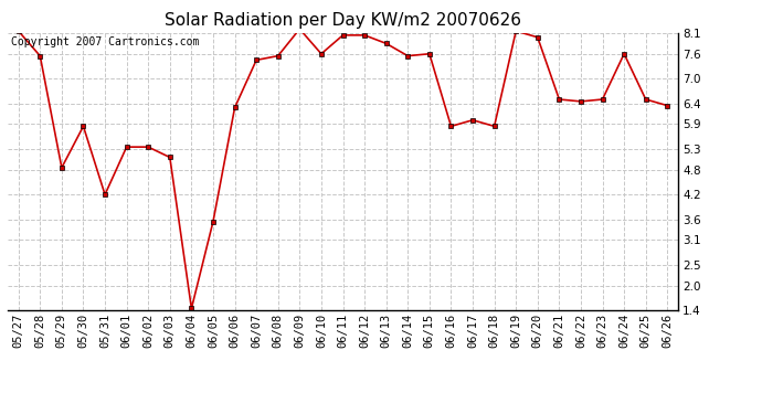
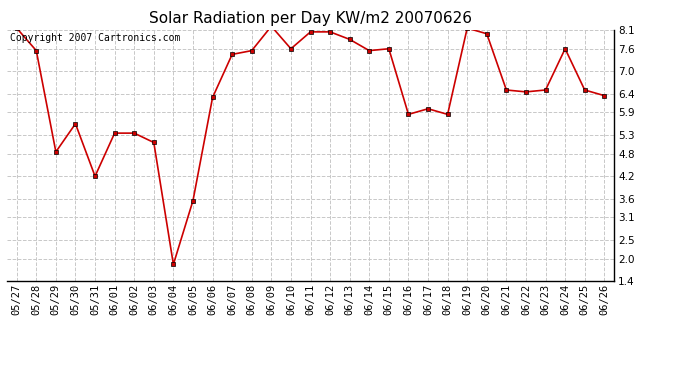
05/30: 5.85 -> 5.60
06/04: 1.45 -> 1.85
